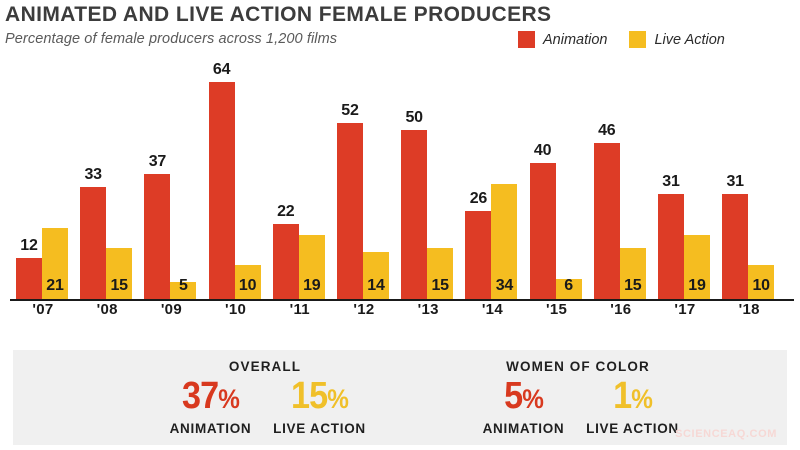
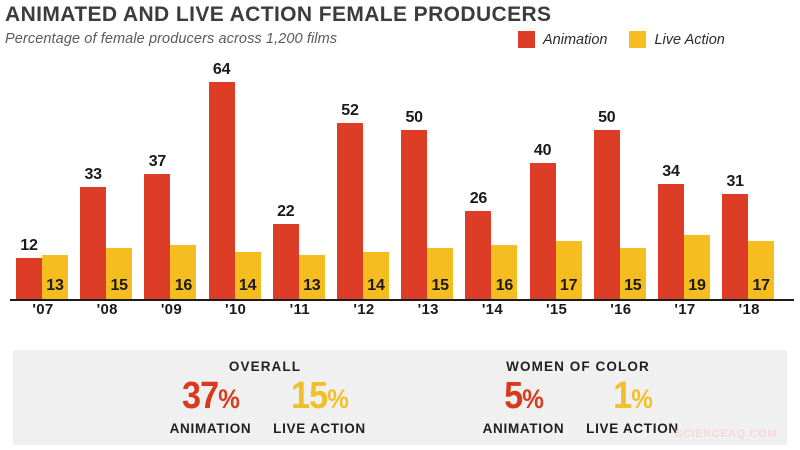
Live Action/'07: 21 -> 13
Live Action/'09: 5 -> 16
Live Action/'10: 10 -> 14
Live Action/'11: 19 -> 13
Live Action/'14: 34 -> 16
Live Action/'15: 6 -> 17
Animation/'16: 46 -> 50
Animation/'17: 31 -> 34
Live Action/'18: 10 -> 17
